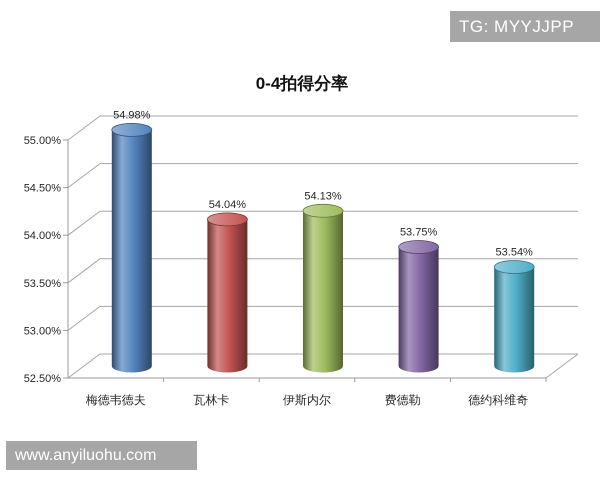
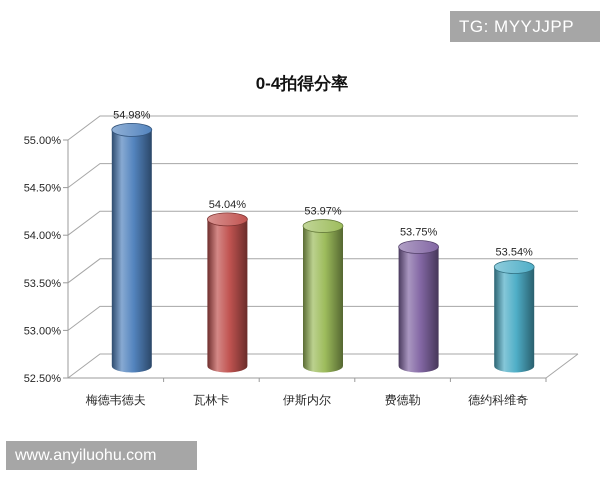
伊斯内尔: 54.13% -> 53.97%
